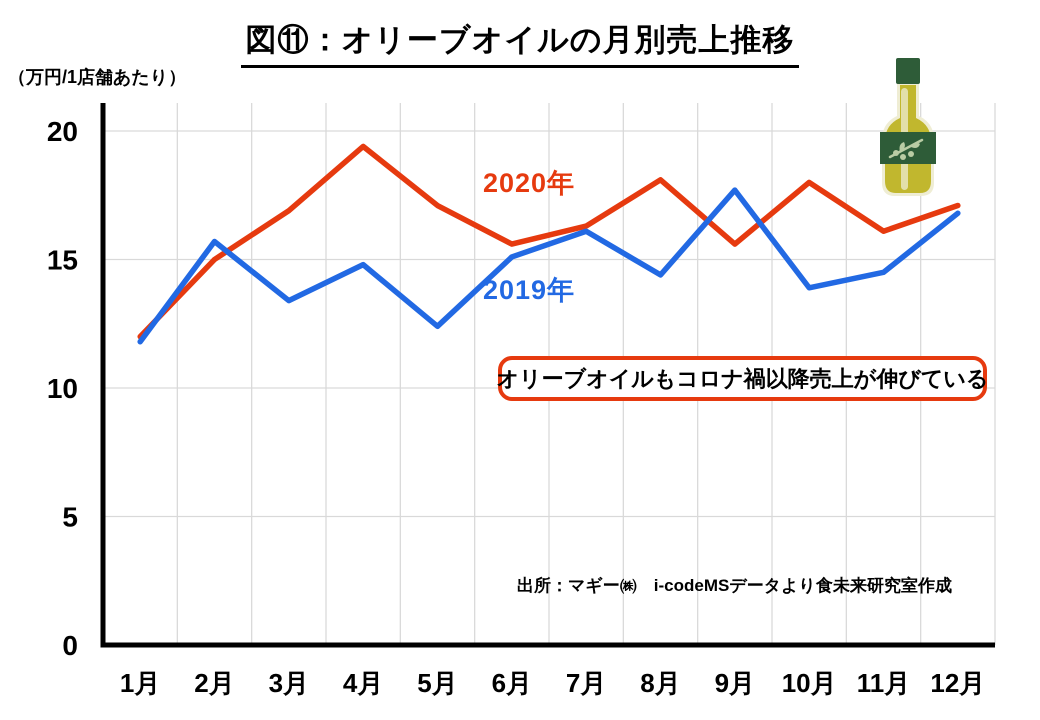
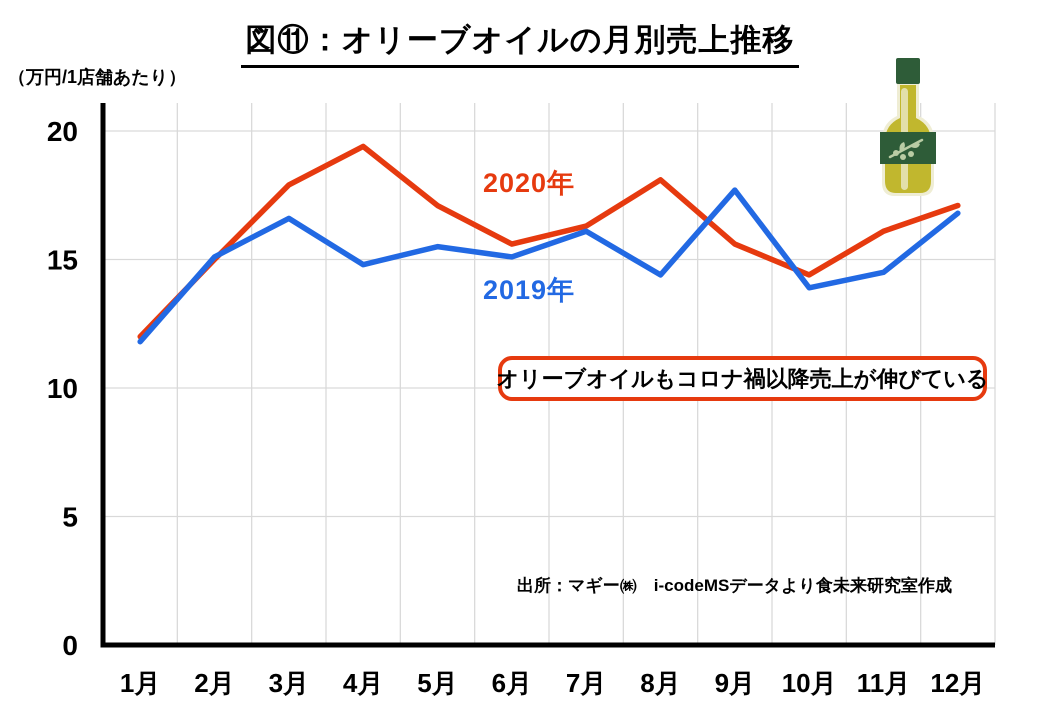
2019年/2月: 15.7 -> 15.1
2020年/3月: 16.9 -> 17.9
2019年/3月: 13.4 -> 16.6
2019年/5月: 12.4 -> 15.5
2020年/10月: 18.0 -> 14.4
